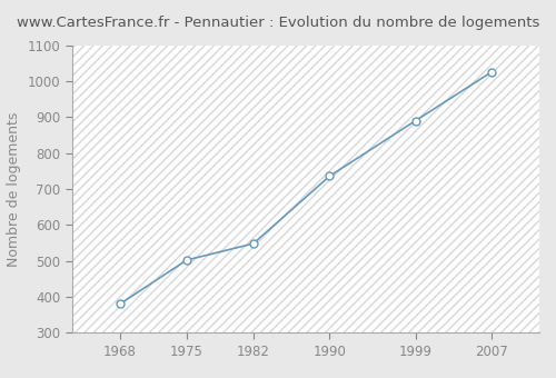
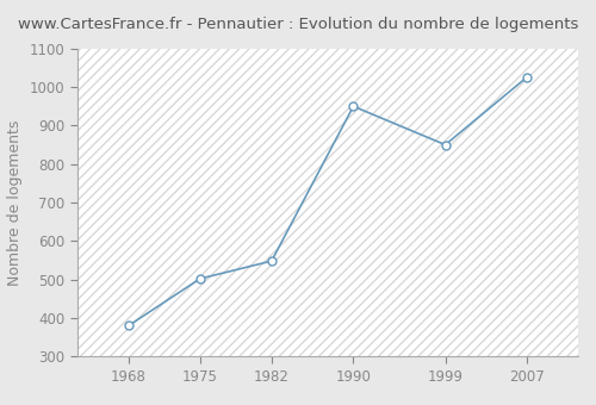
1990: 736 -> 950
1999: 890 -> 850
